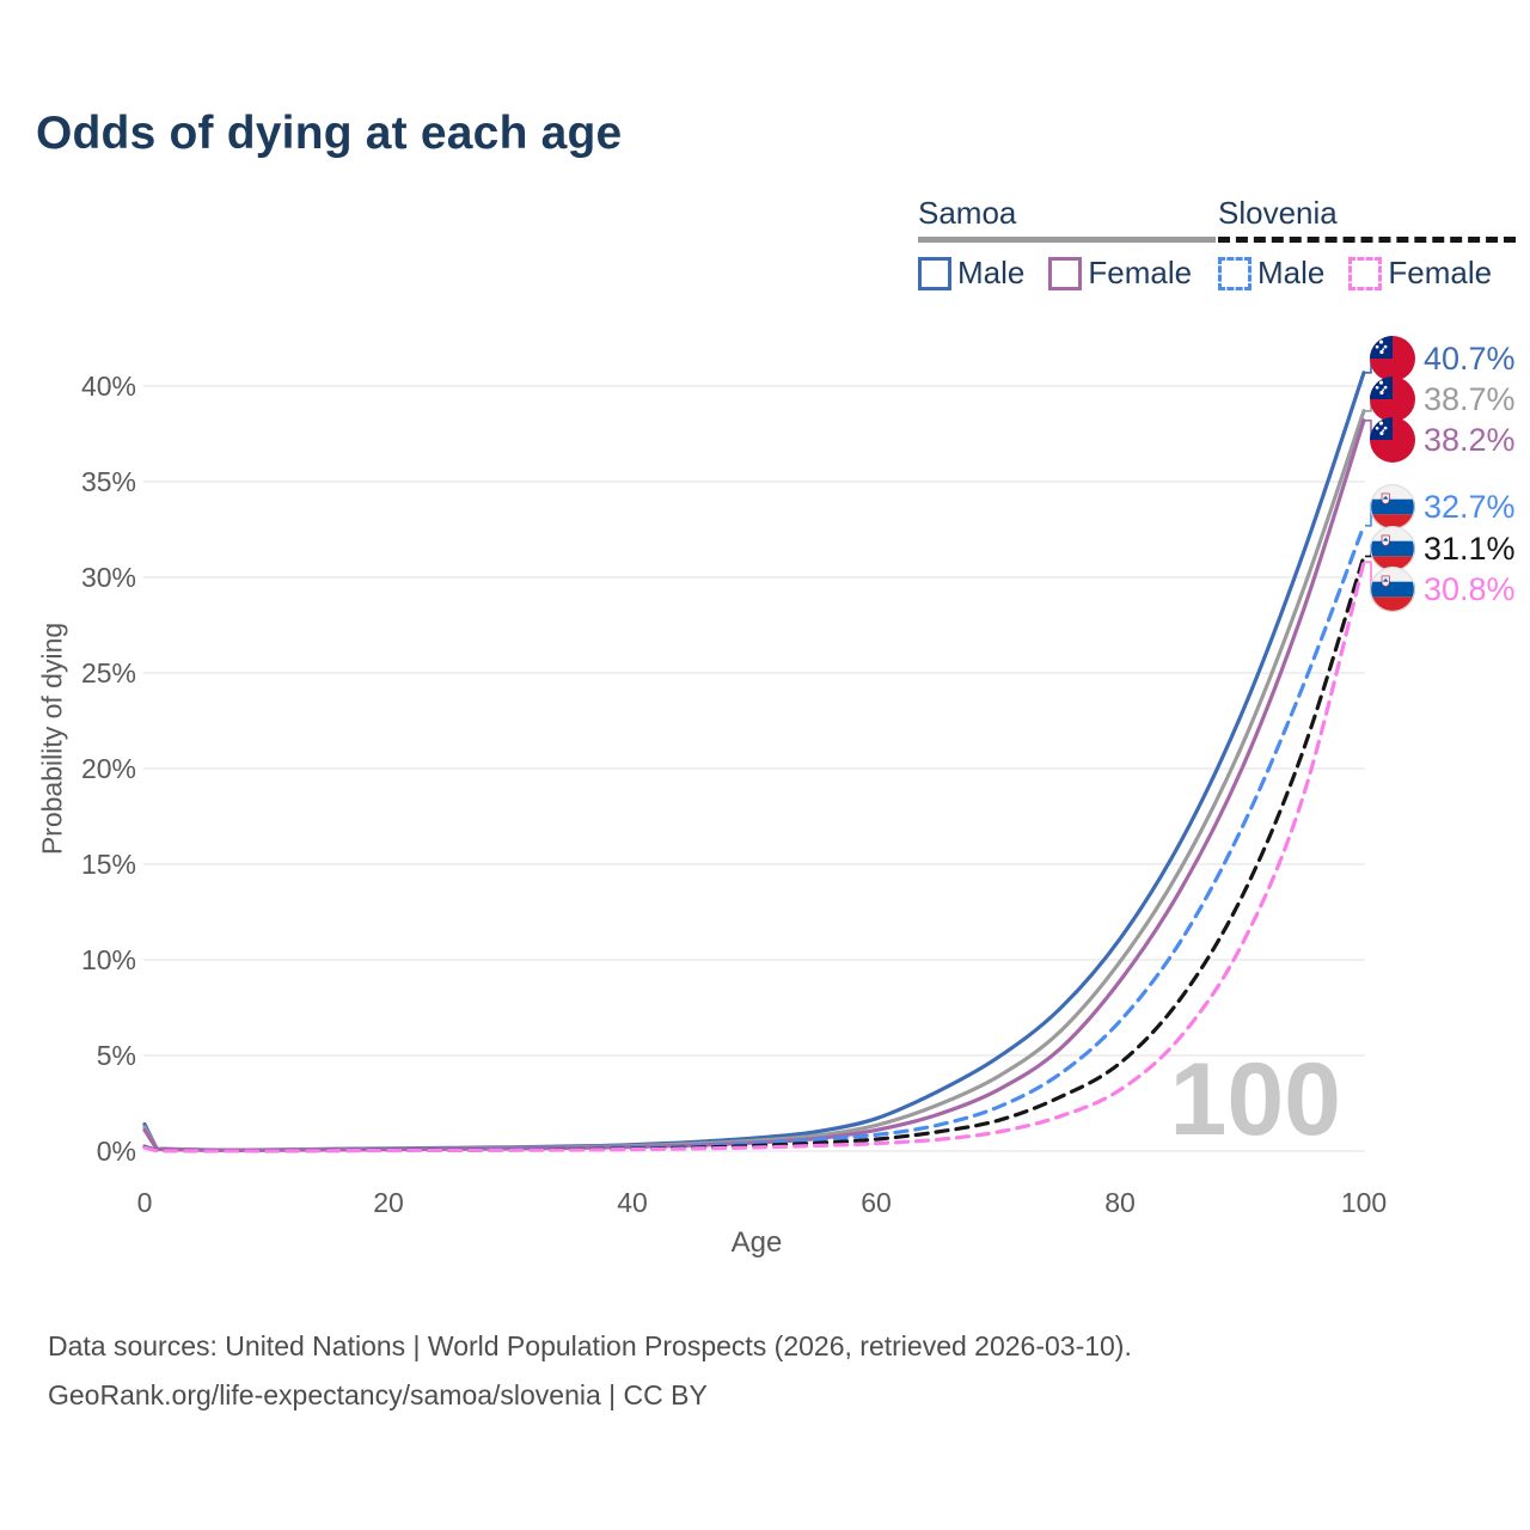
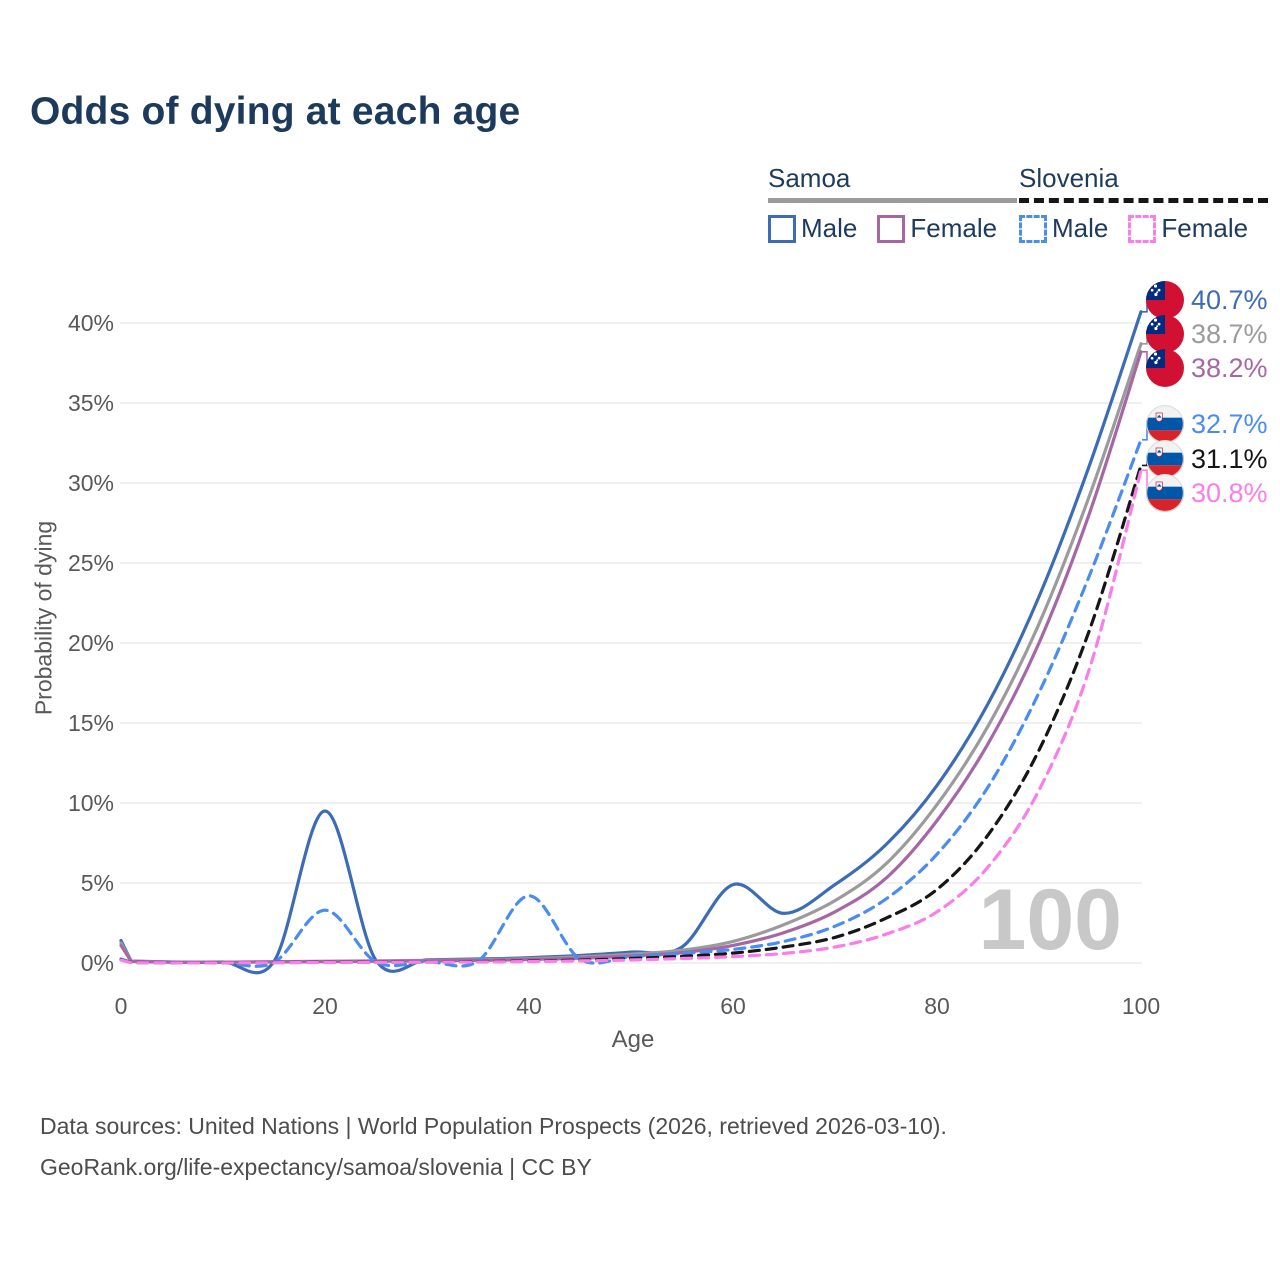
Samoa Male/20: 0.1% -> 9.5%
Slovenia Male/20: 0.1% -> 3.3%
Slovenia Male/40: 0.2% -> 4.2%
Samoa Male/60: 1.7% -> 4.9%
